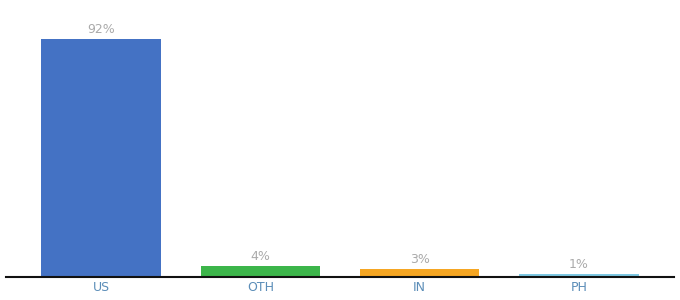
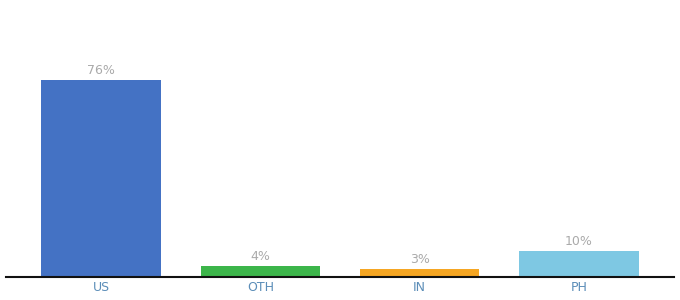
US: 92% -> 76%
PH: 1% -> 10%
